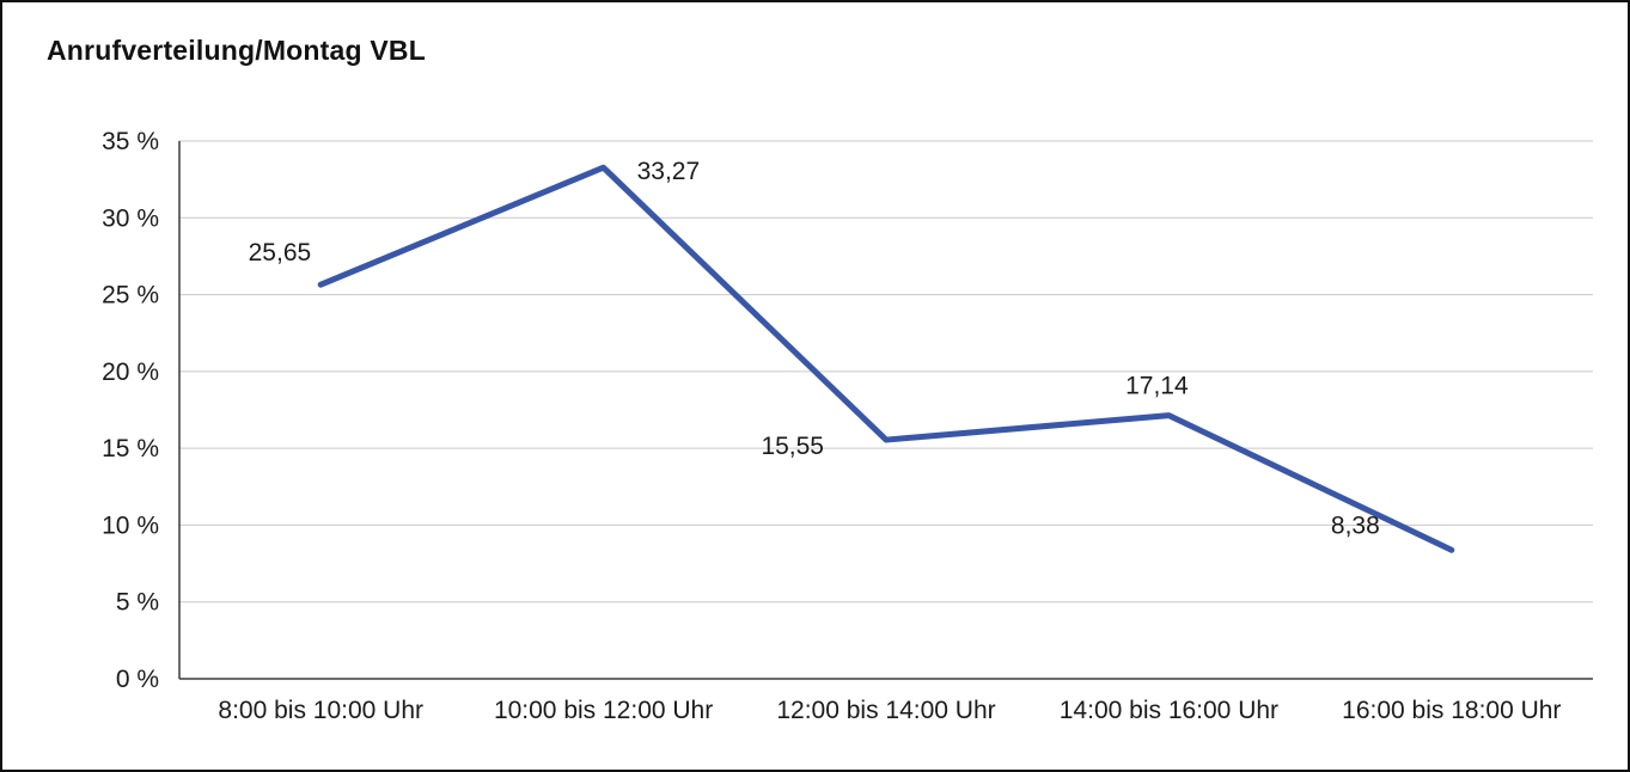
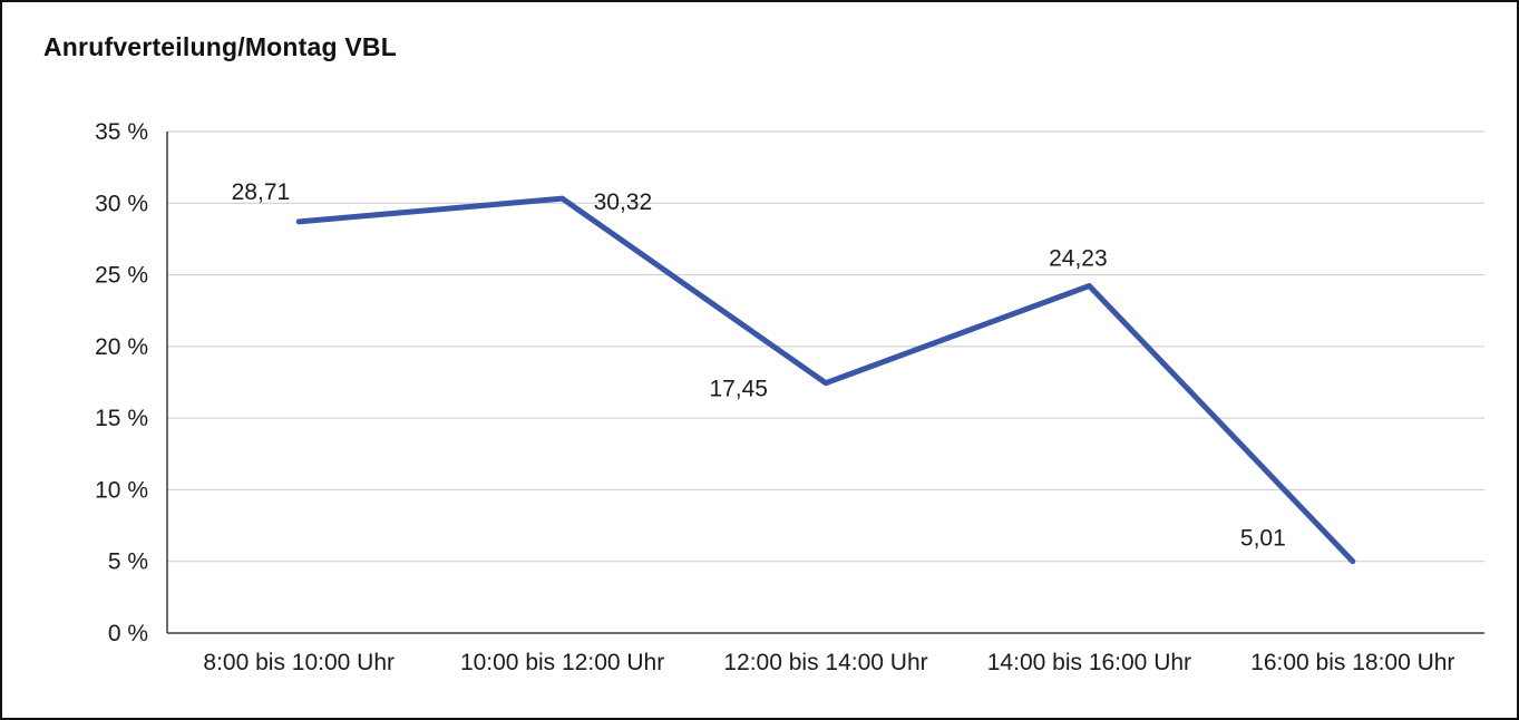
8:00 bis 10:00 Uhr: 25,65 -> 28,71
10:00 bis 12:00 Uhr: 33,27 -> 30,32
12:00 bis 14:00 Uhr: 15,55 -> 17,45
14:00 bis 16:00 Uhr: 17,14 -> 24,23
16:00 bis 18:00 Uhr: 8,38 -> 5,01
